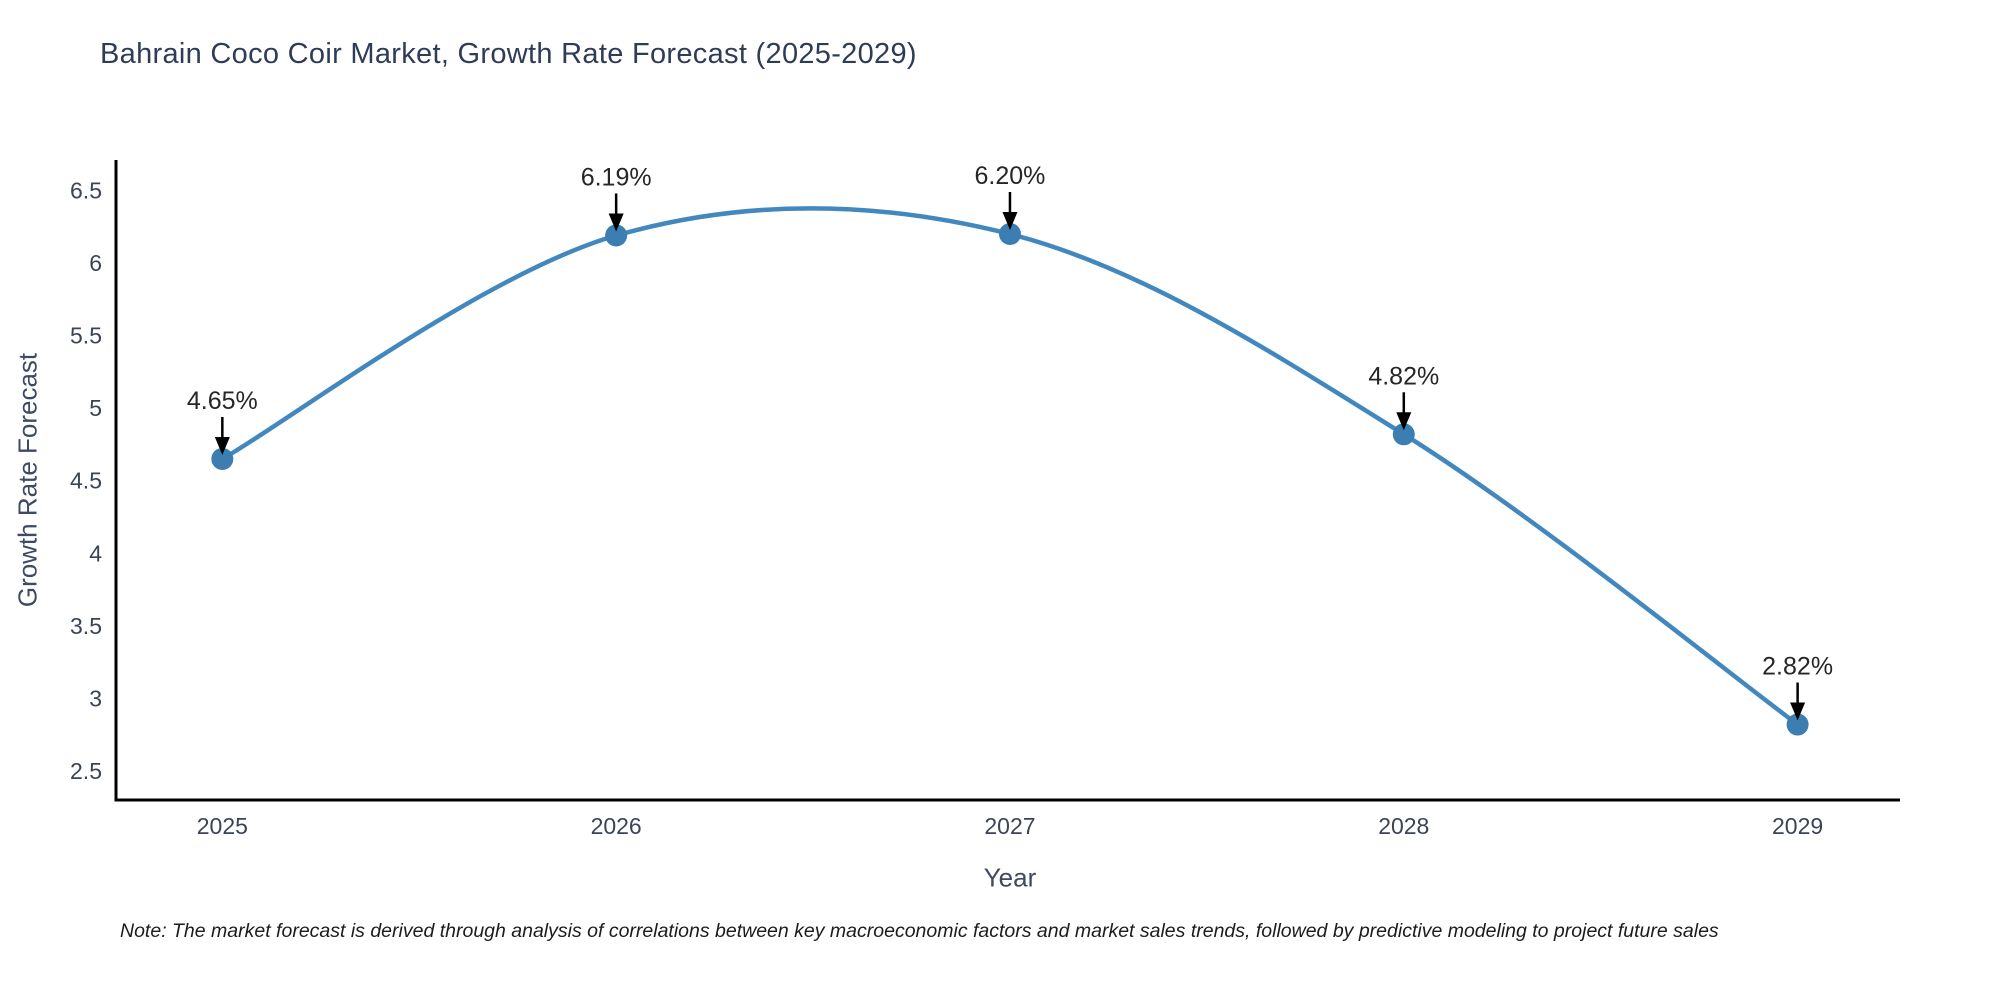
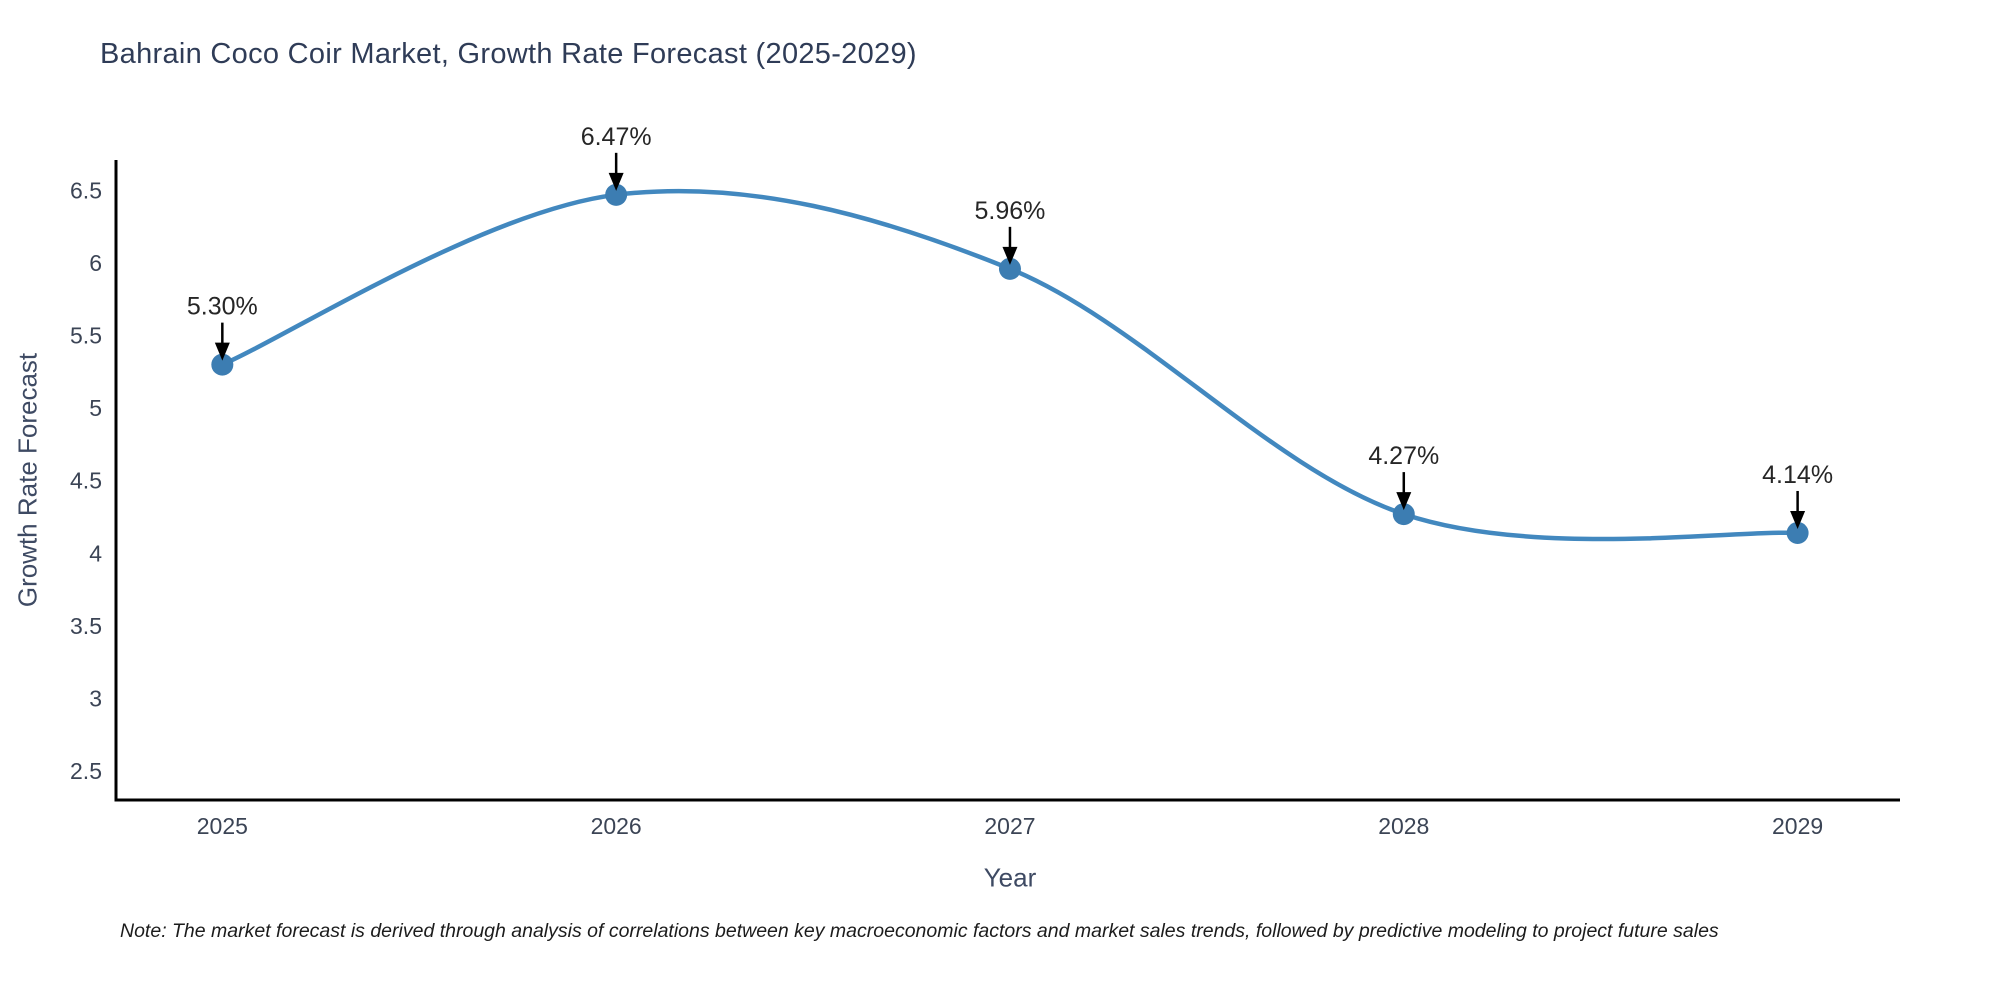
2025: 4.65% -> 5.30%
2026: 6.19% -> 6.47%
2027: 6.20% -> 5.96%
2028: 4.82% -> 4.27%
2029: 2.82% -> 4.14%
